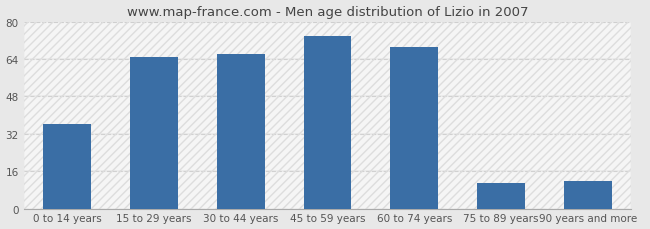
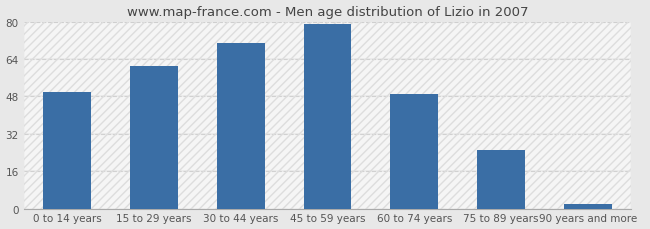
0 to 14 years: 36 -> 50
15 to 29 years: 65 -> 61
30 to 44 years: 66 -> 71
45 to 59 years: 74 -> 79
60 to 74 years: 69 -> 49
75 to 89 years: 11 -> 25
90 years and more: 12 -> 2
